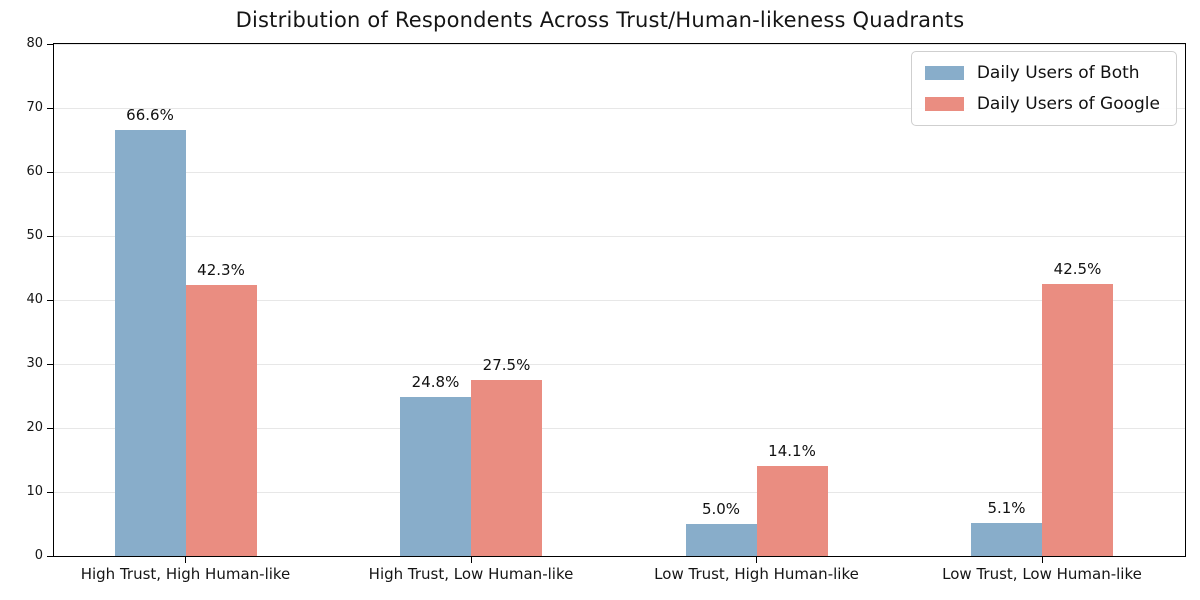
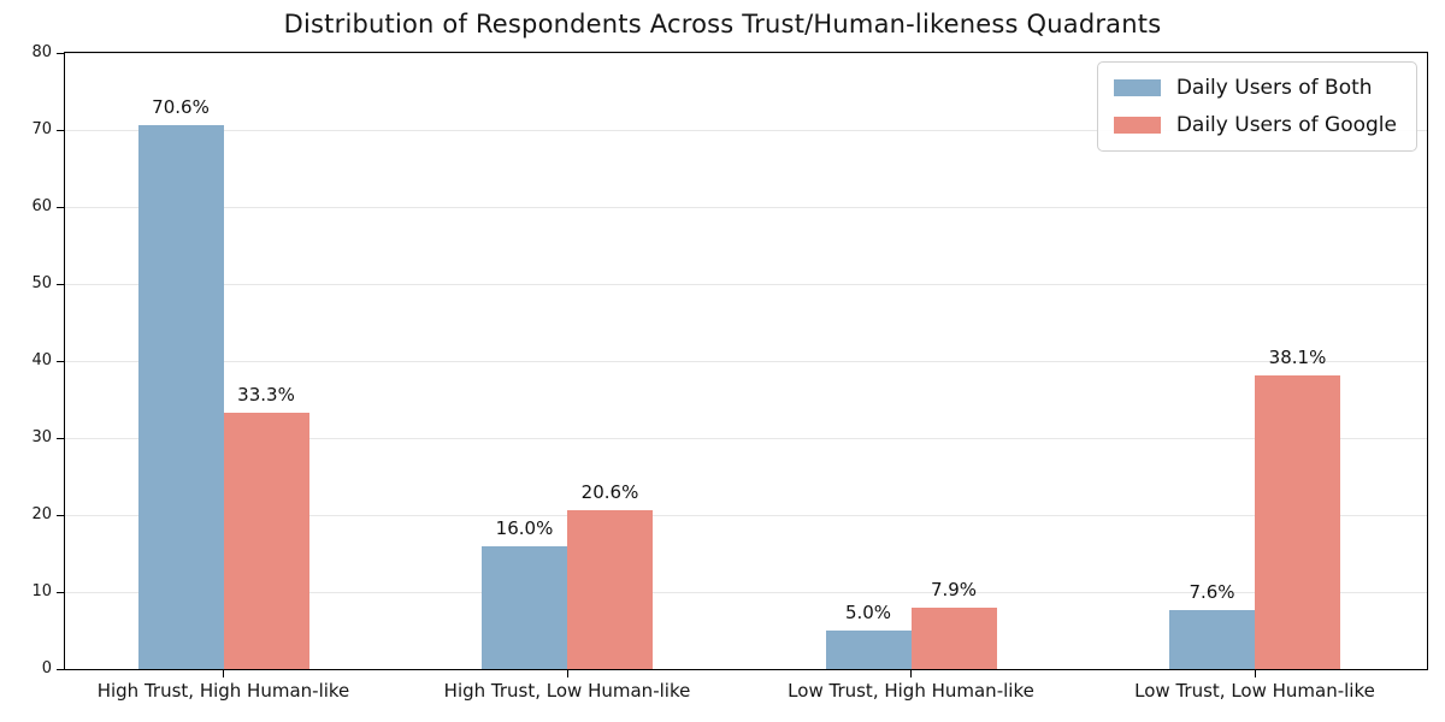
Daily Users of Both/High Trust, High Human-like: 66.6% -> 70.6%
Daily Users of Google/High Trust, High Human-like: 42.3% -> 33.3%
Daily Users of Both/High Trust, Low Human-like: 24.8% -> 16.0%
Daily Users of Google/High Trust, Low Human-like: 27.5% -> 20.6%
Daily Users of Google/Low Trust, High Human-like: 14.1% -> 7.9%
Daily Users of Both/Low Trust, Low Human-like: 5.1% -> 7.6%
Daily Users of Google/Low Trust, Low Human-like: 42.5% -> 38.1%
